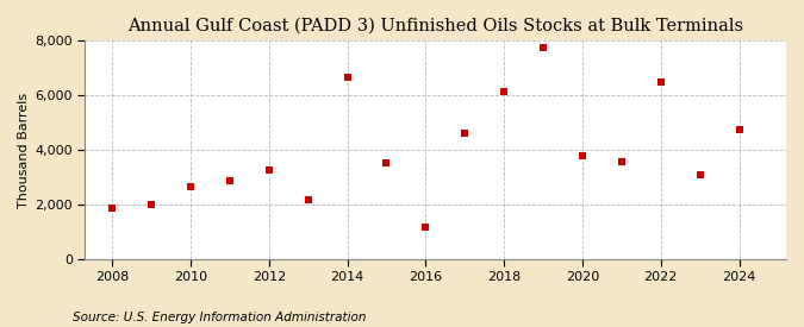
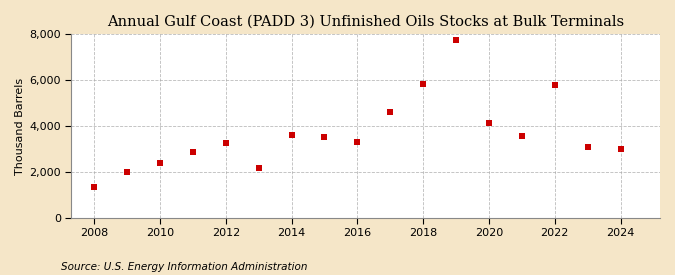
2008: 1,850 -> 1,350
2010: 2,650 -> 2,400
2014: 6,650 -> 3,600
2016: 1,150 -> 3,280
2018: 6,150 -> 5,820
2020: 3,800 -> 4,120
2022: 6,500 -> 5,790
2024: 4,750 -> 2,990
